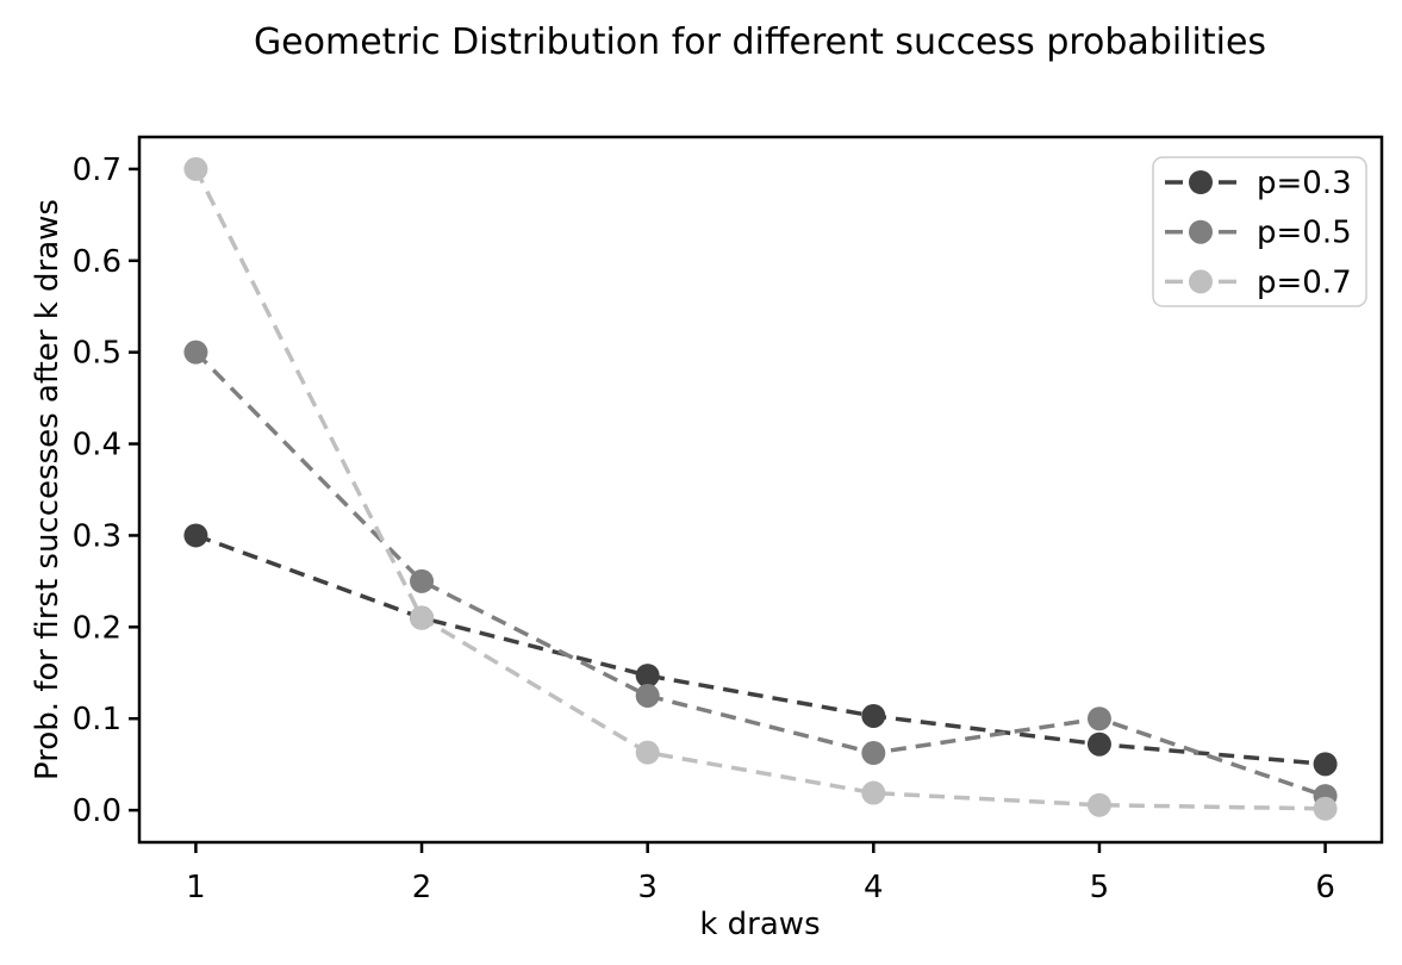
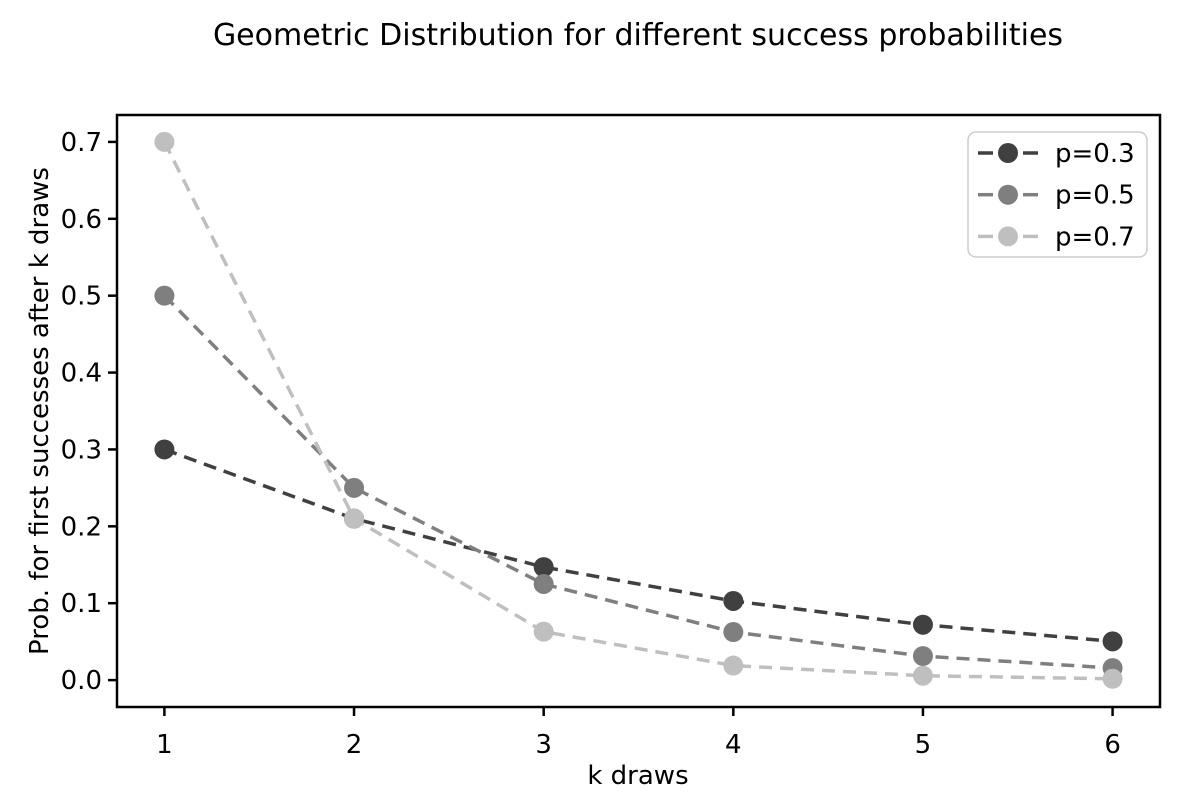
p=0.5/5: 0.10 -> 0.03
